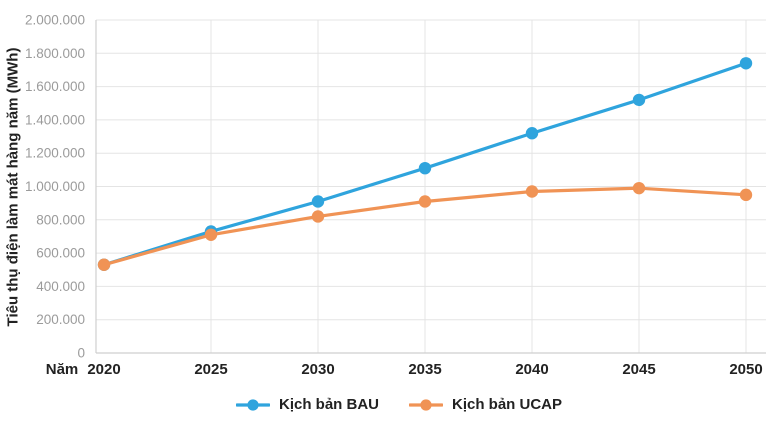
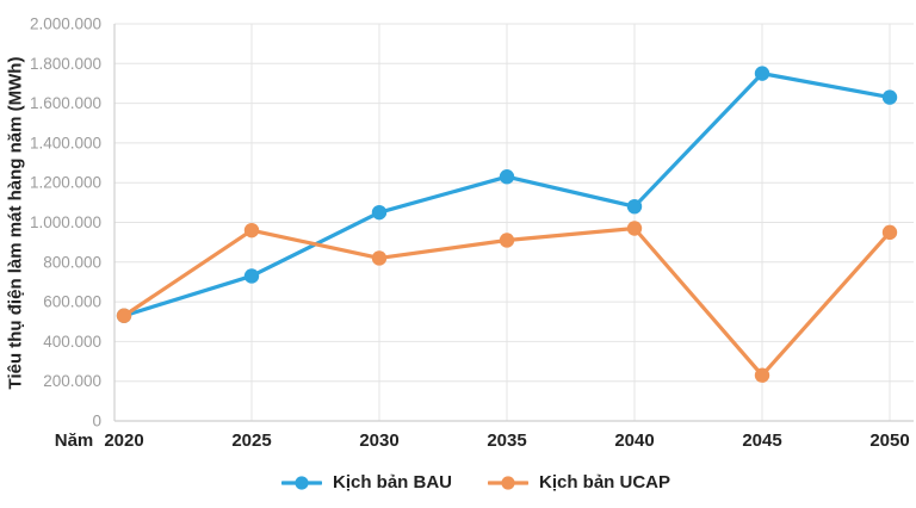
Kịch bản UCAP/2025: 710000 -> 960000
Kịch bản BAU/2030: 910000 -> 1050000
Kịch bản BAU/2035: 1110000 -> 1230000
Kịch bản BAU/2040: 1320000 -> 1080000
Kịch bản BAU/2045: 1520000 -> 1750000
Kịch bản UCAP/2045: 990000 -> 230000
Kịch bản BAU/2050: 1740000 -> 1630000
